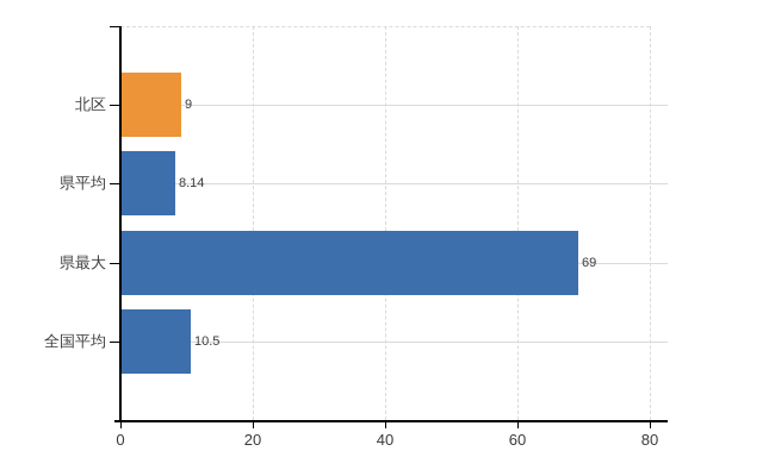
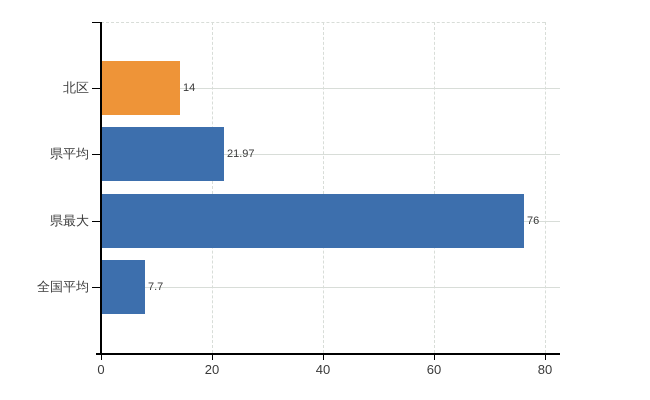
北区: 9 -> 14
県平均: 8.14 -> 21.97
県最大: 69 -> 76
全国平均: 10.5 -> 7.7
